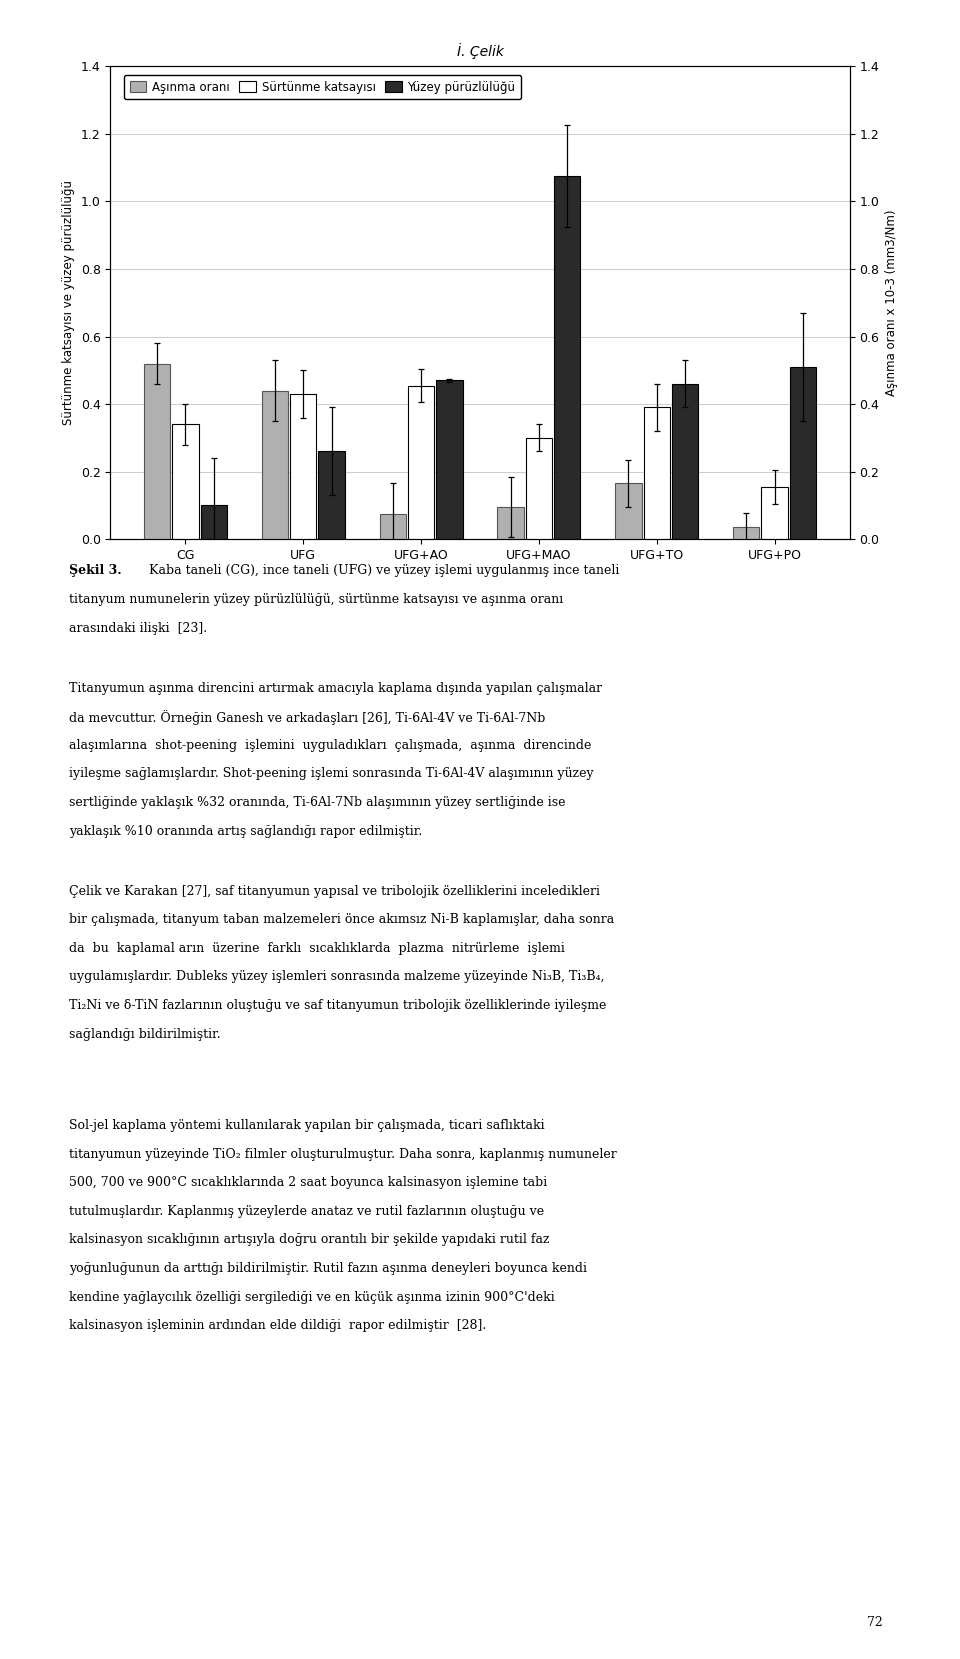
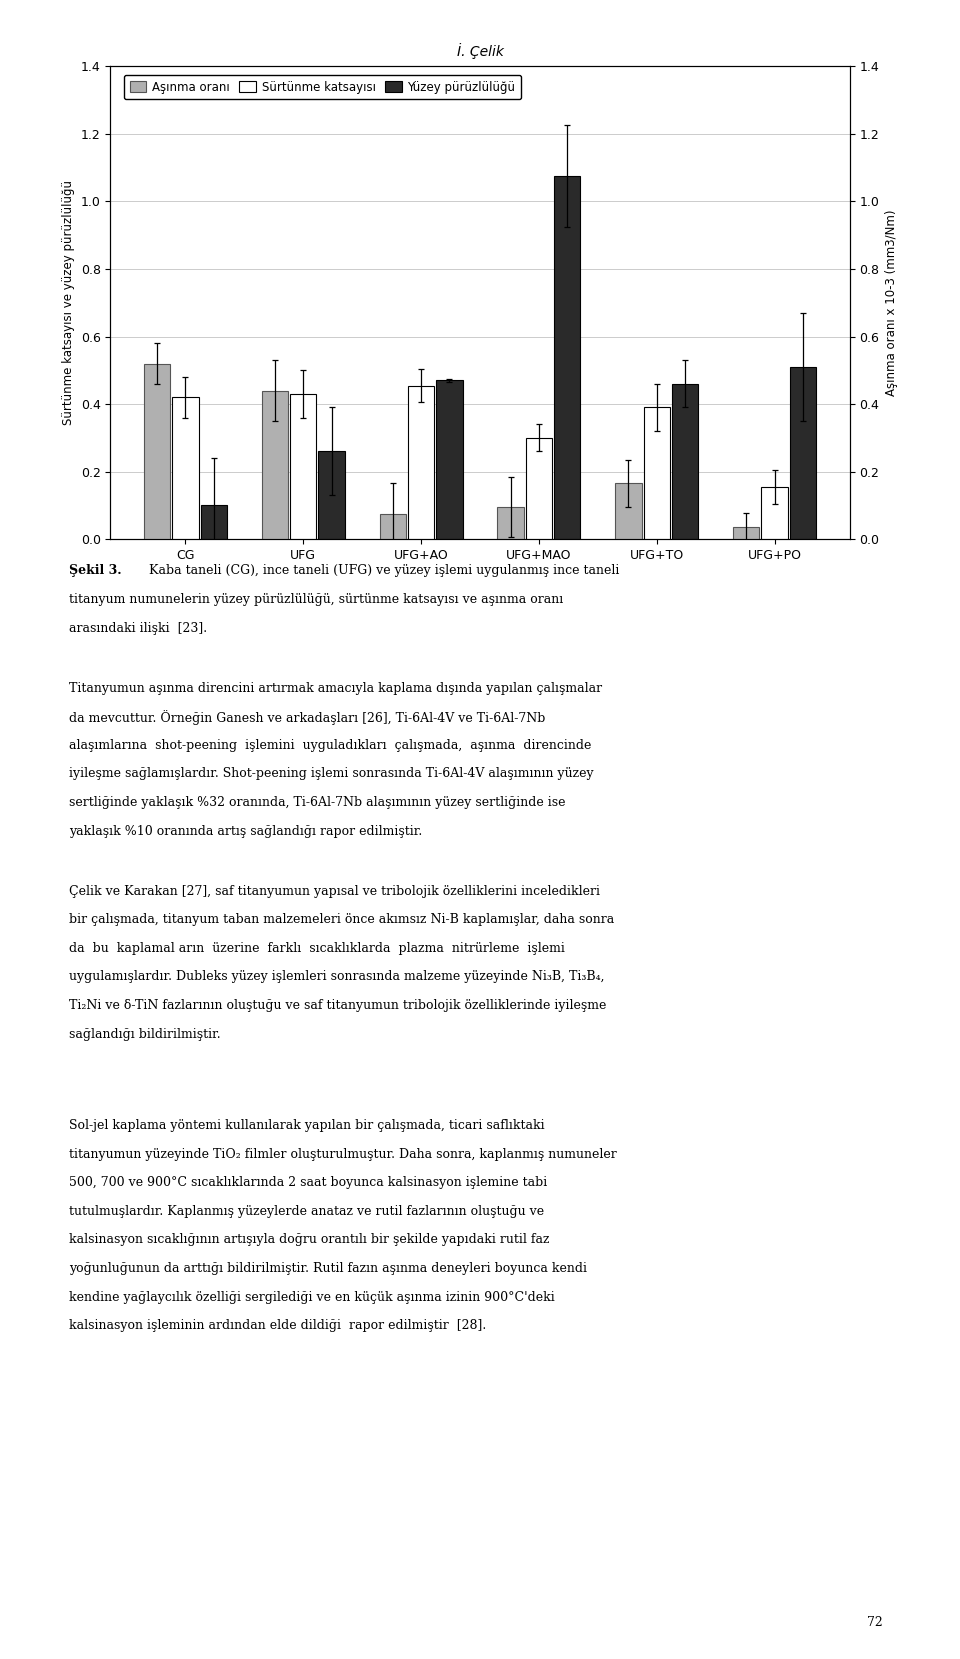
Sürtünme katsayısı/CG: 0.340 -> 0.420
